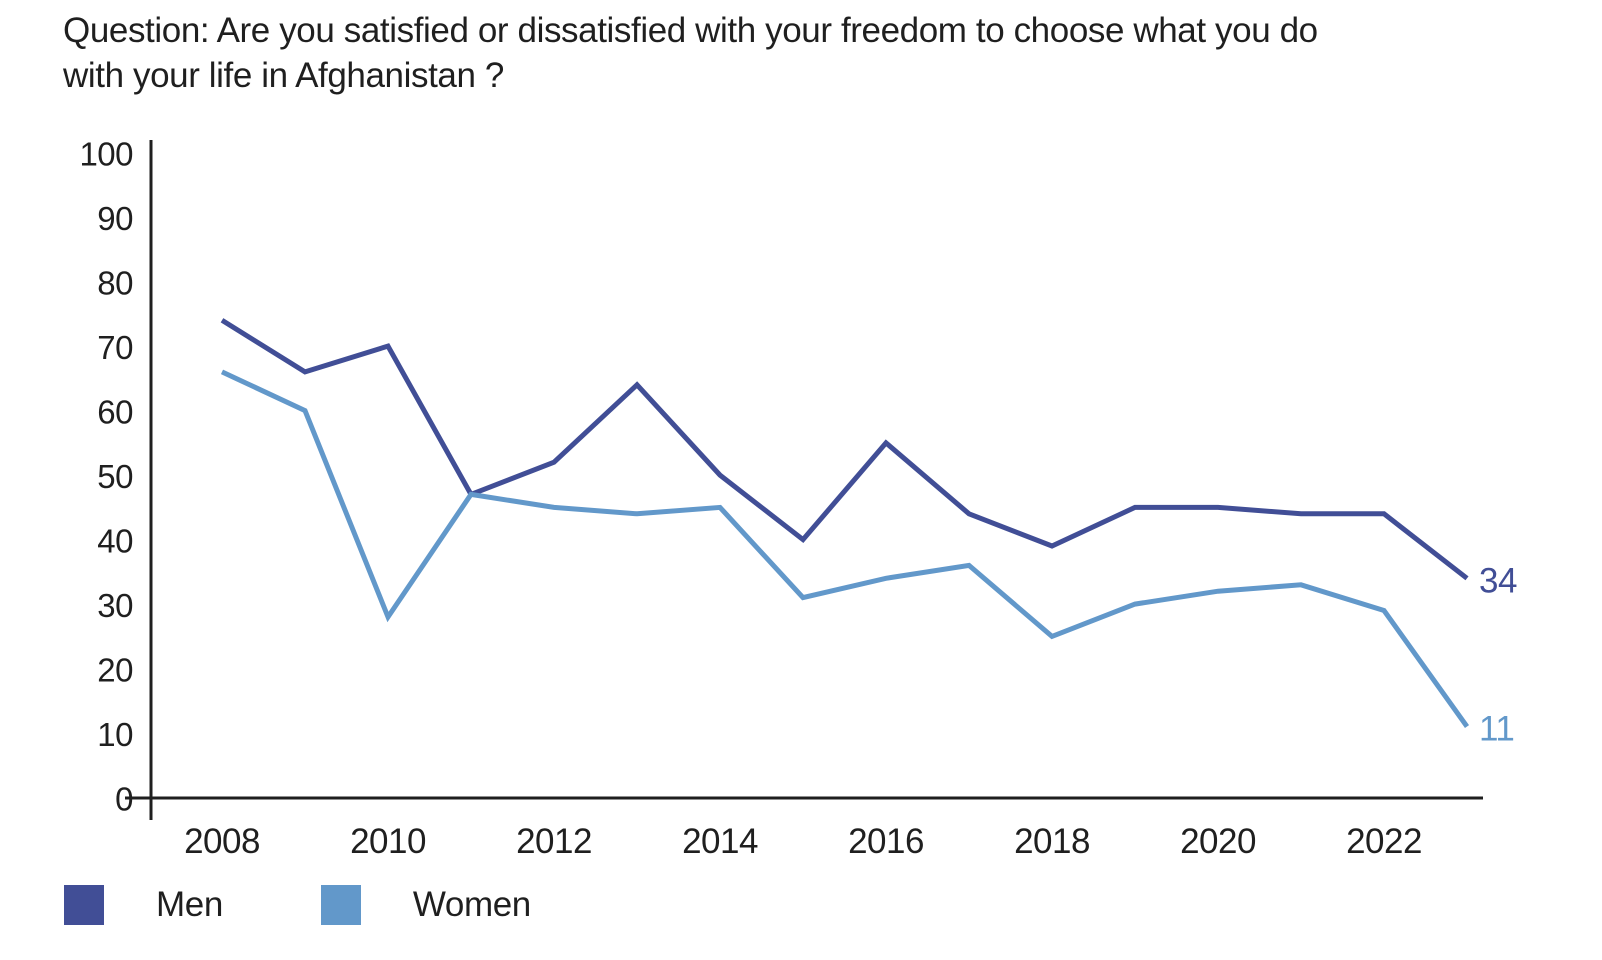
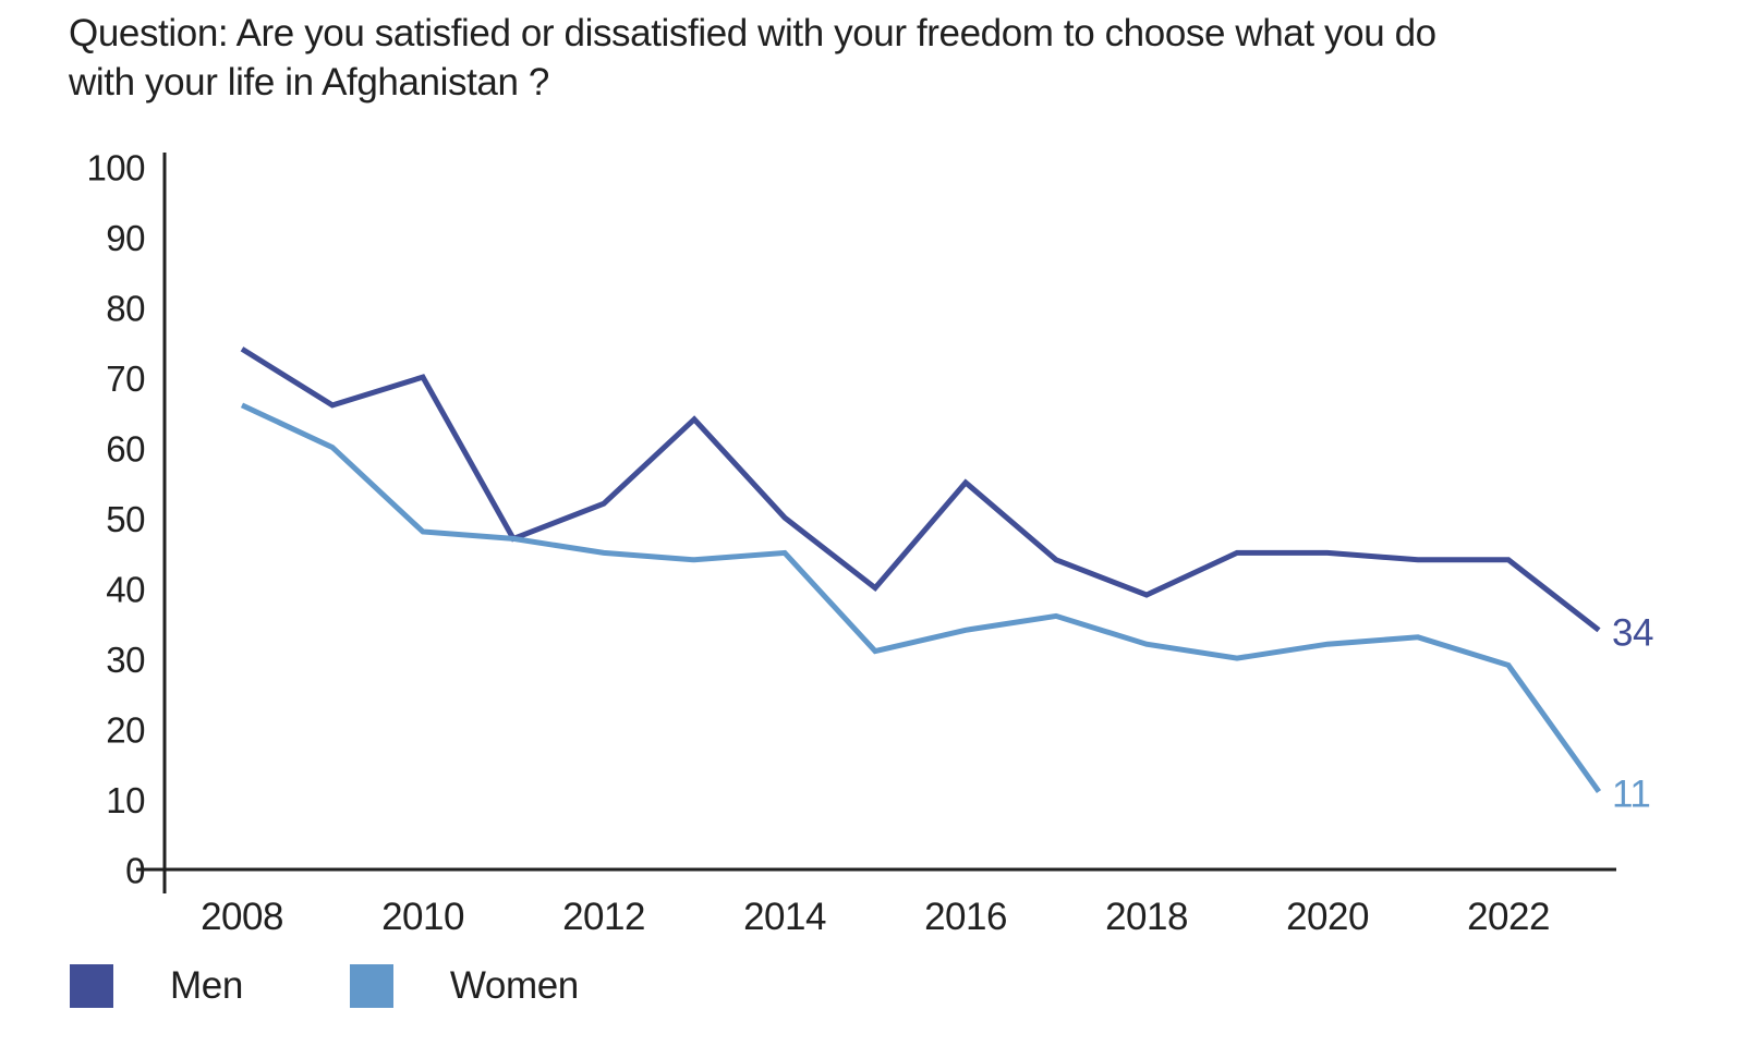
Women/2010: 28 -> 48
Women/2018: 25 -> 32
